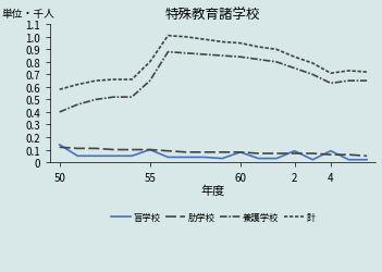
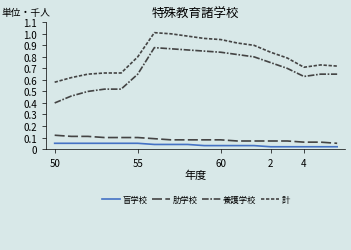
盲学校/50: 0.14 -> 0.05
盲学校/55: 0.10 -> 0.05
盲学校/60: 0.08 -> 0.03
盲学校/2: 0.09 -> 0.02
盲学校/4: 0.09 -> 0.02
